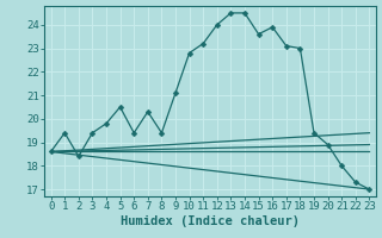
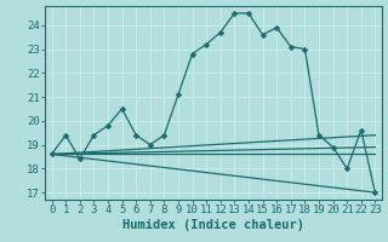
7: 20.3 -> 19.0
12: 24.0 -> 23.7
22: 17.3 -> 19.6
